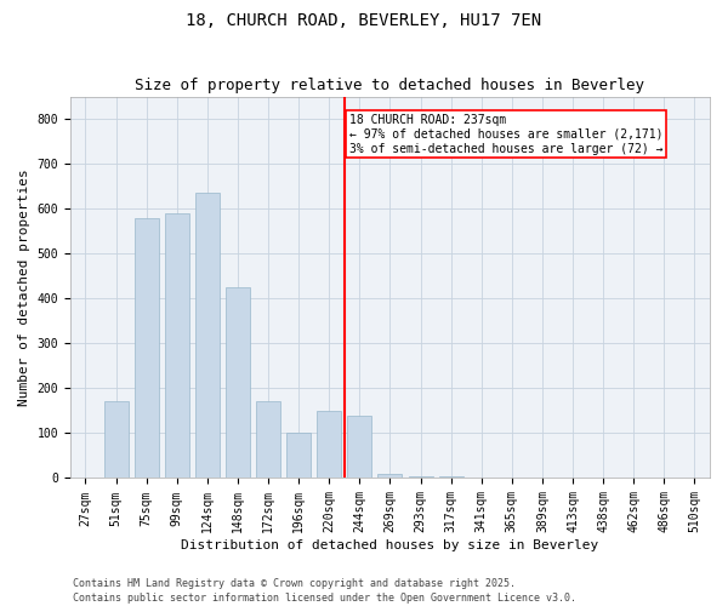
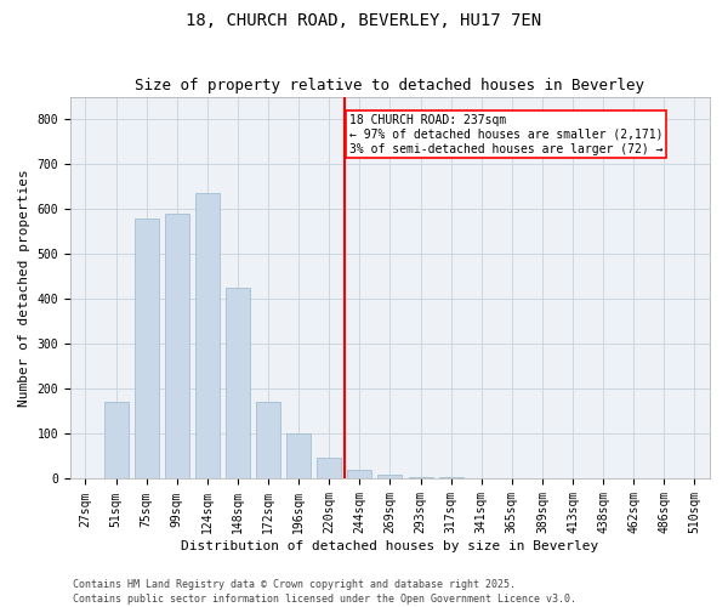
220sqm: 150 -> 48
244sqm: 140 -> 20
